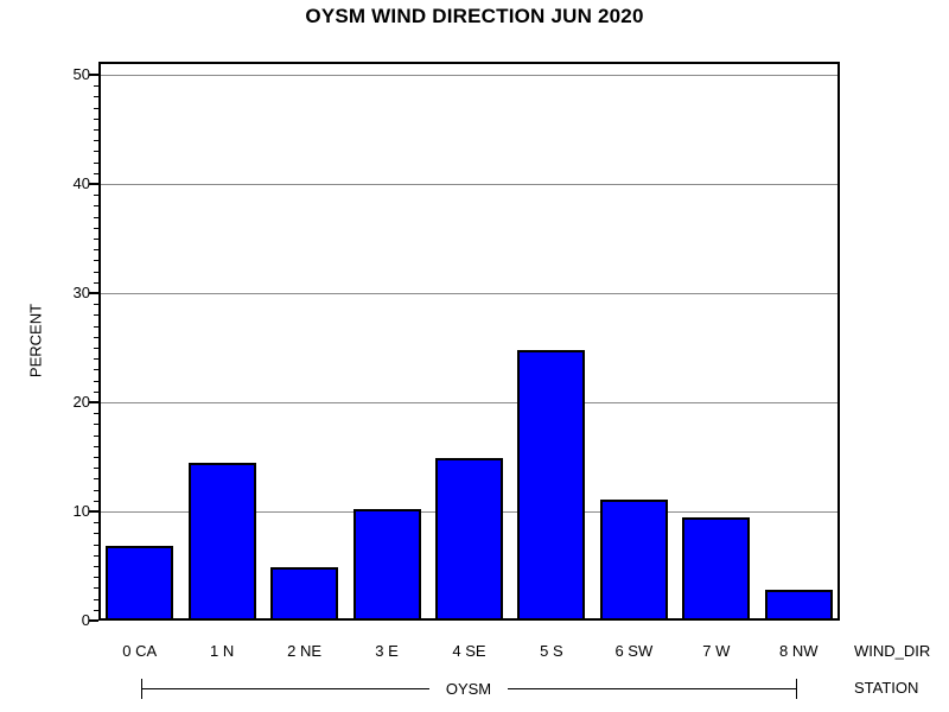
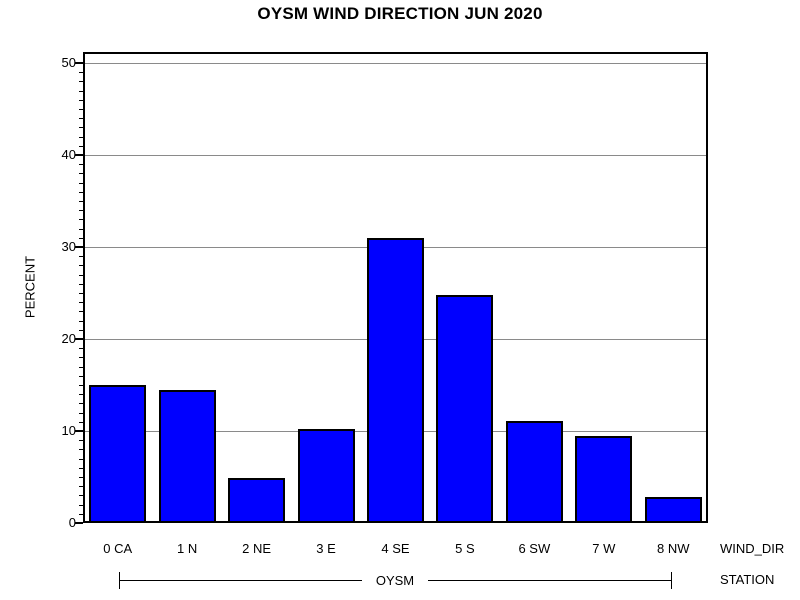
0 CA: 7 -> 15
4 SE: 15 -> 31
